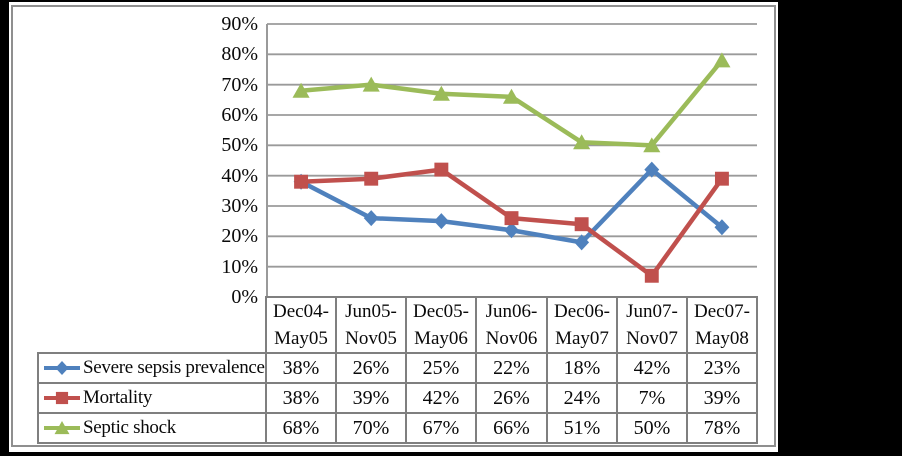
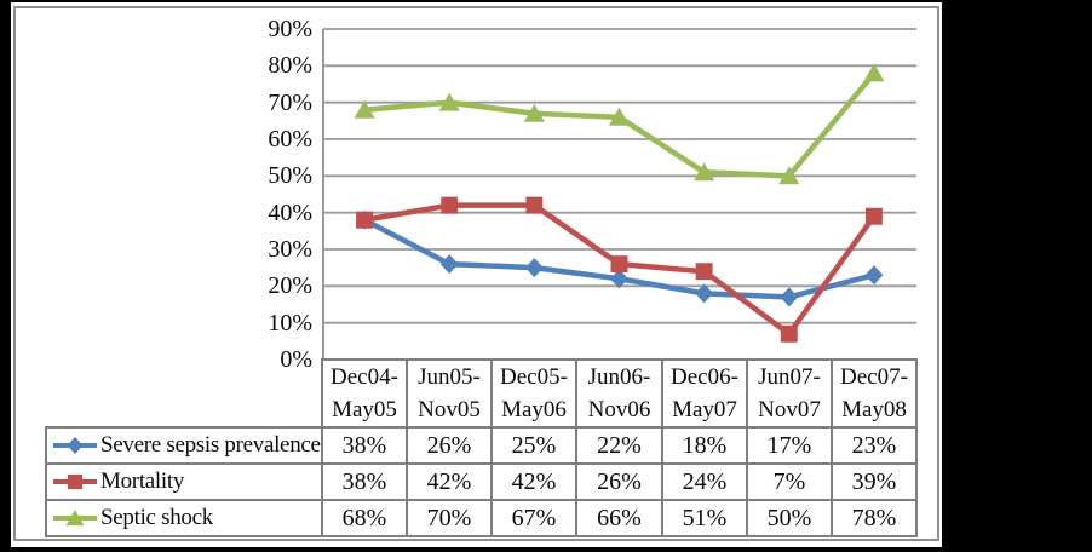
Mortality/Jun05-Nov05: 39% -> 42%
Severe sepsis prevalence/Jun07-Nov07: 42% -> 17%
